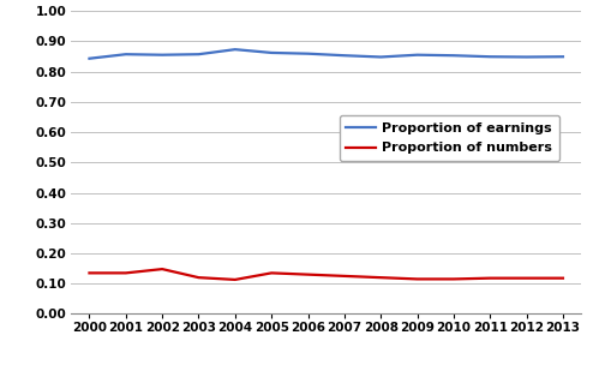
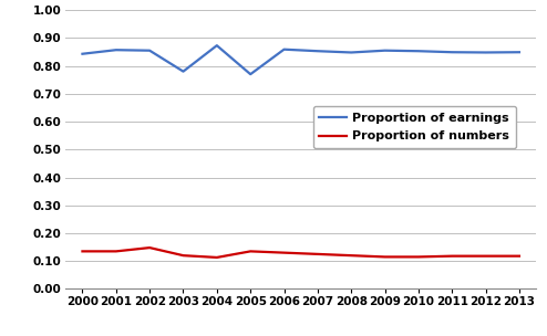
Proportion of earnings/2003: 0.857 -> 0.780
Proportion of earnings/2005: 0.862 -> 0.770
